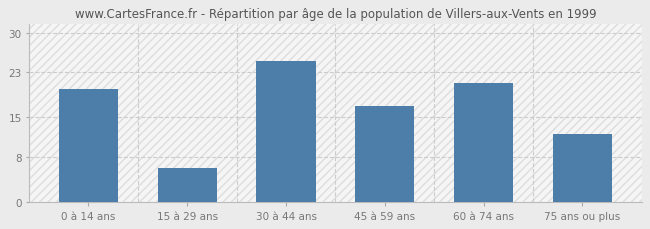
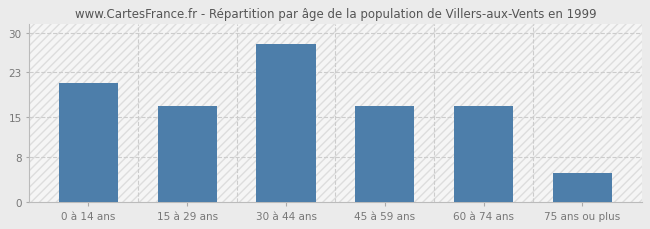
0 à 14 ans: 20 -> 21
15 à 29 ans: 6 -> 17
30 à 44 ans: 25 -> 28
60 à 74 ans: 21 -> 17
75 ans ou plus: 12 -> 5
